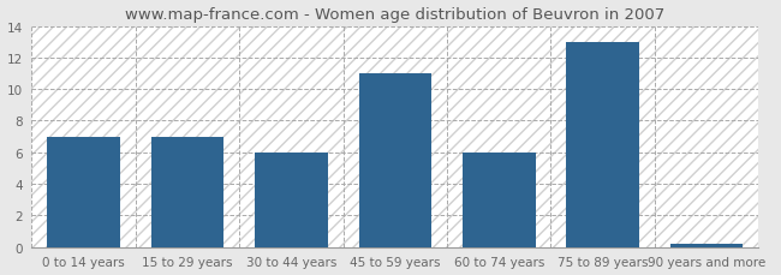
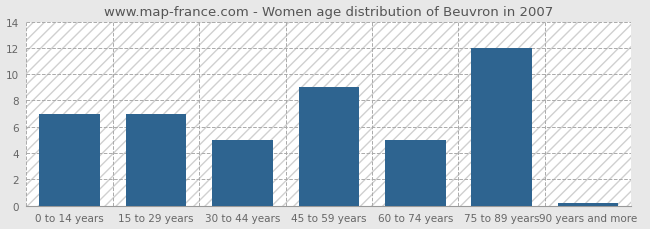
30 to 44 years: 6.0 -> 5.0
45 to 59 years: 11.0 -> 9.0
60 to 74 years: 6.0 -> 5.0
75 to 89 years: 13.0 -> 12.0
